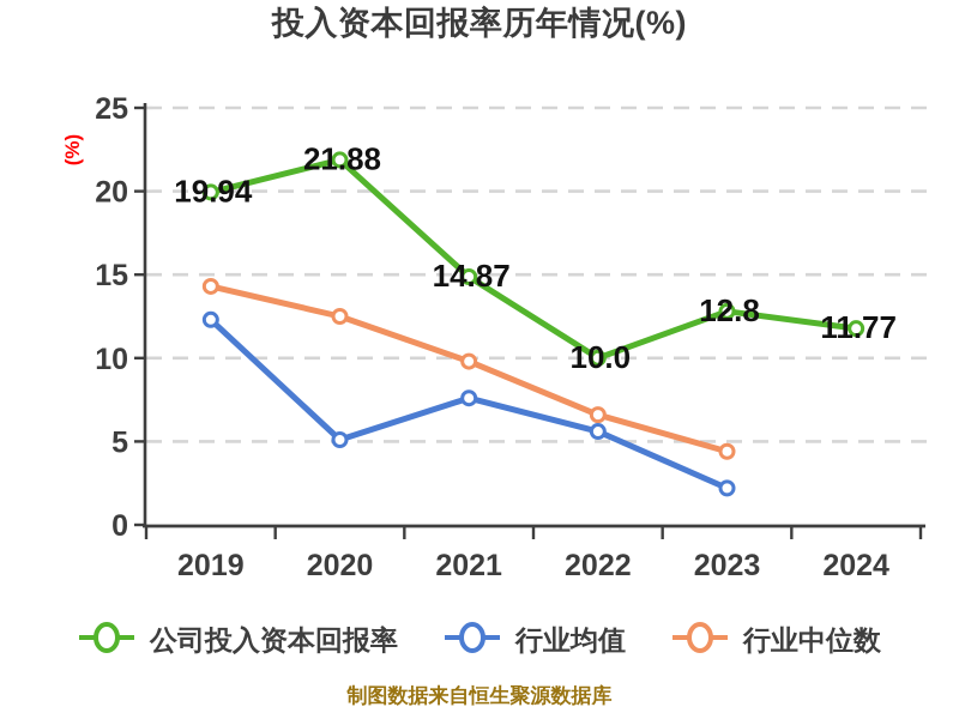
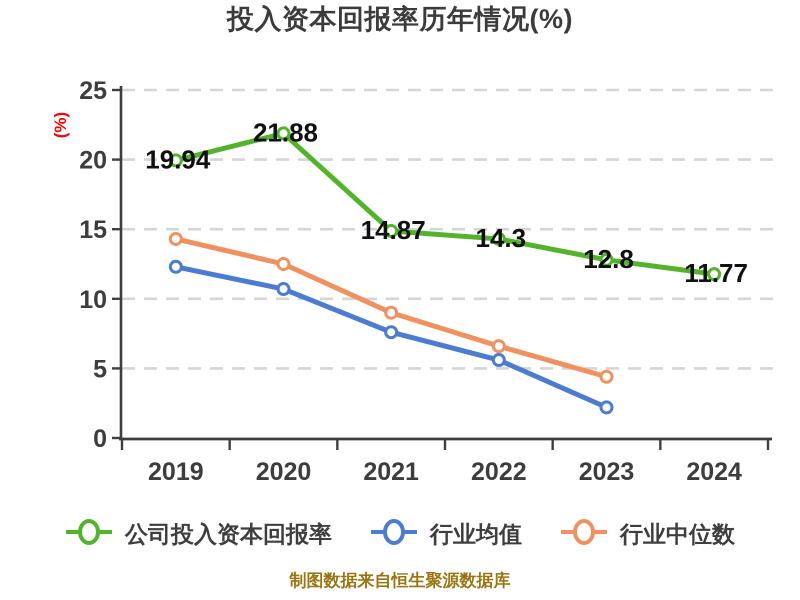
行业均值/2020: 5.1 -> 10.7
行业中位数/2021: 9.8 -> 9.0
公司投入资本回报率/2022: 10.0 -> 14.3
